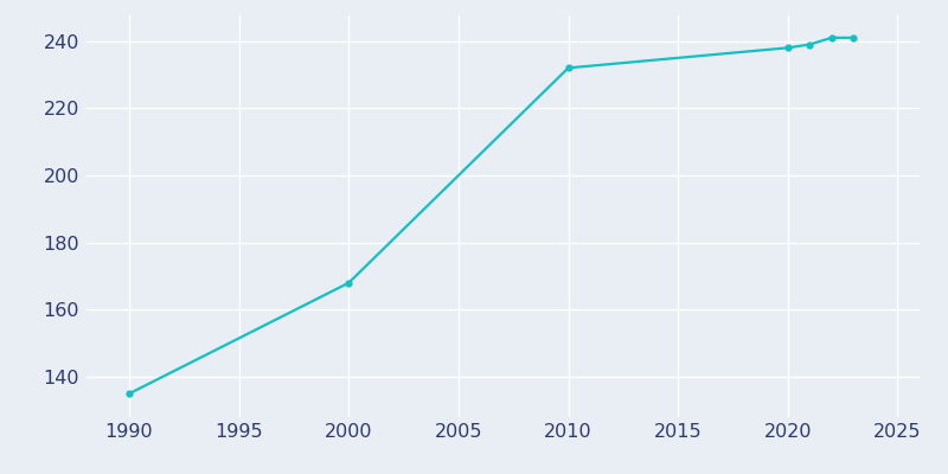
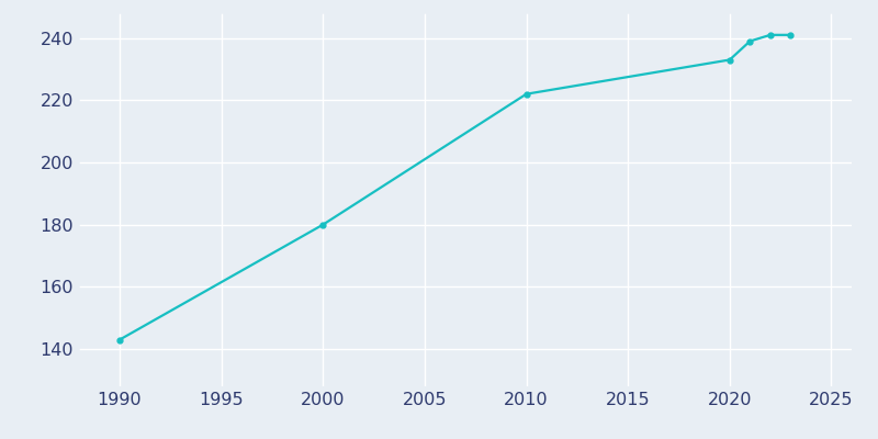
1990: 135 -> 143
2000: 168 -> 180
2010: 232 -> 222
2020: 238 -> 233
